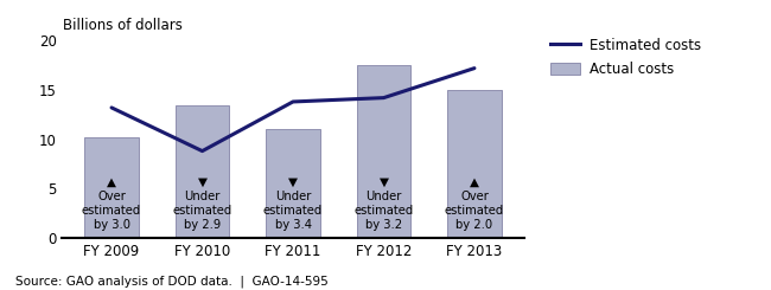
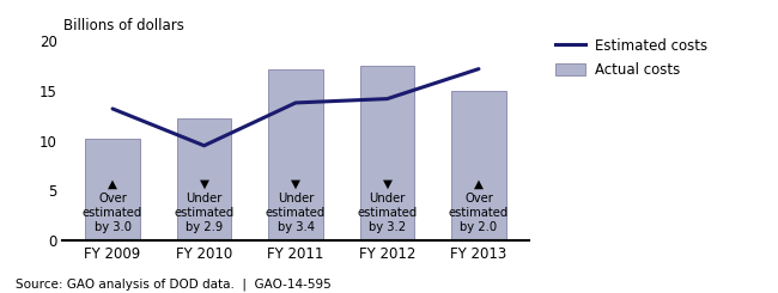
Actual costs/FY 2010: 13.4 -> 12.2
Estimated costs/FY 2010: 8.8 -> 9.5
Actual costs/FY 2011: 11.0 -> 17.2
